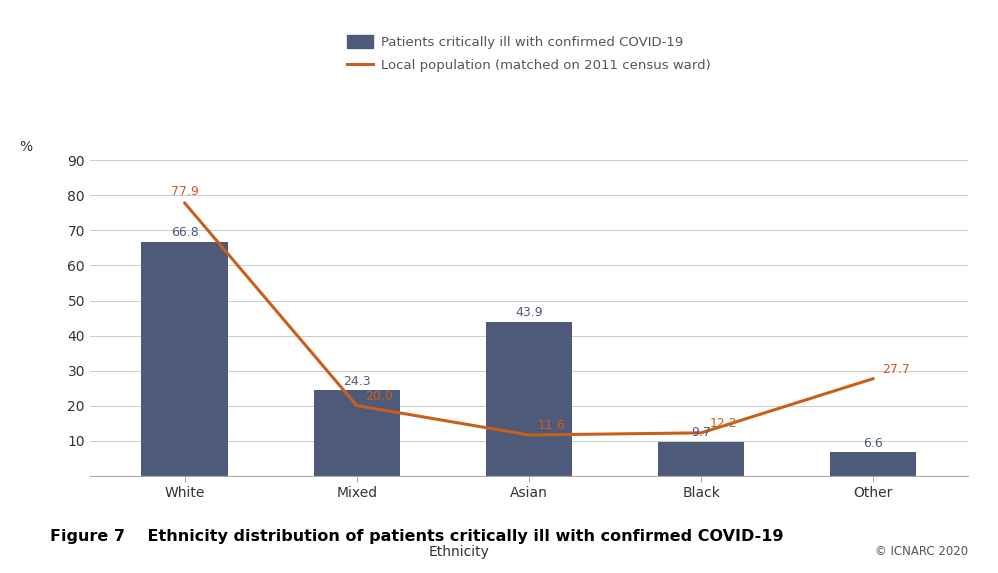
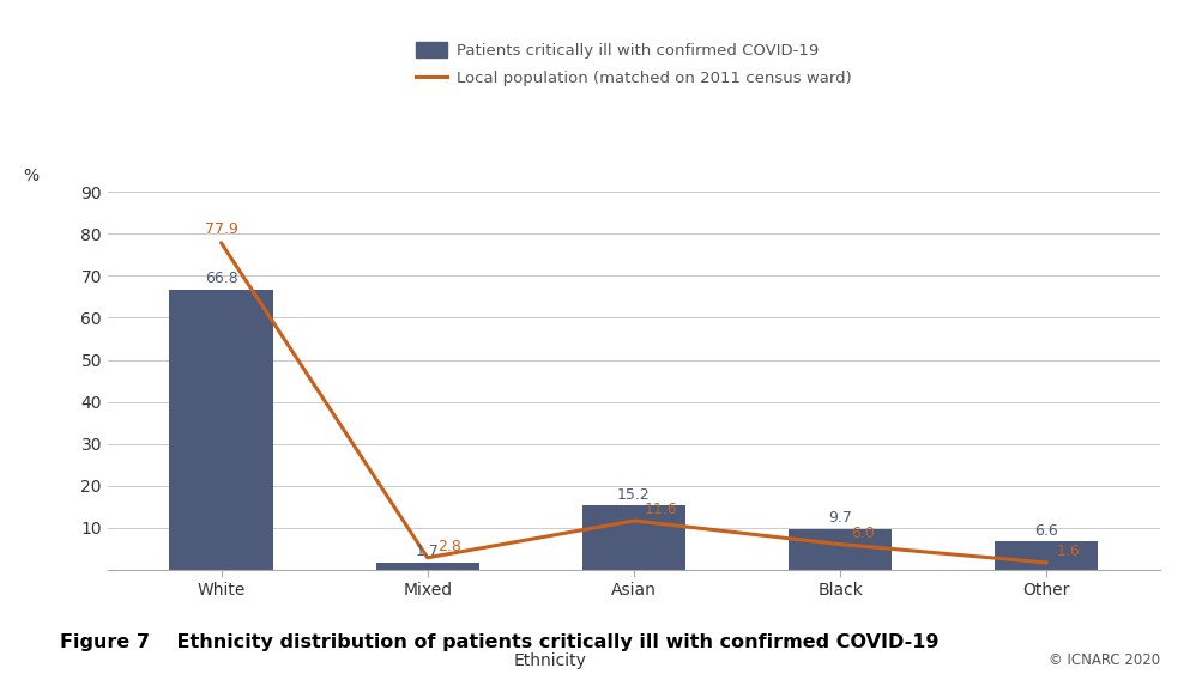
Patients critically ill with confirmed COVID-19/Mixed: 24.3 -> 1.7
Local population (matched on 2011 census ward)/Mixed: 20.0 -> 2.8
Patients critically ill with confirmed COVID-19/Asian: 43.9 -> 15.2
Local population (matched on 2011 census ward)/Black: 12.2 -> 6.0
Local population (matched on 2011 census ward)/Other: 27.7 -> 1.6
